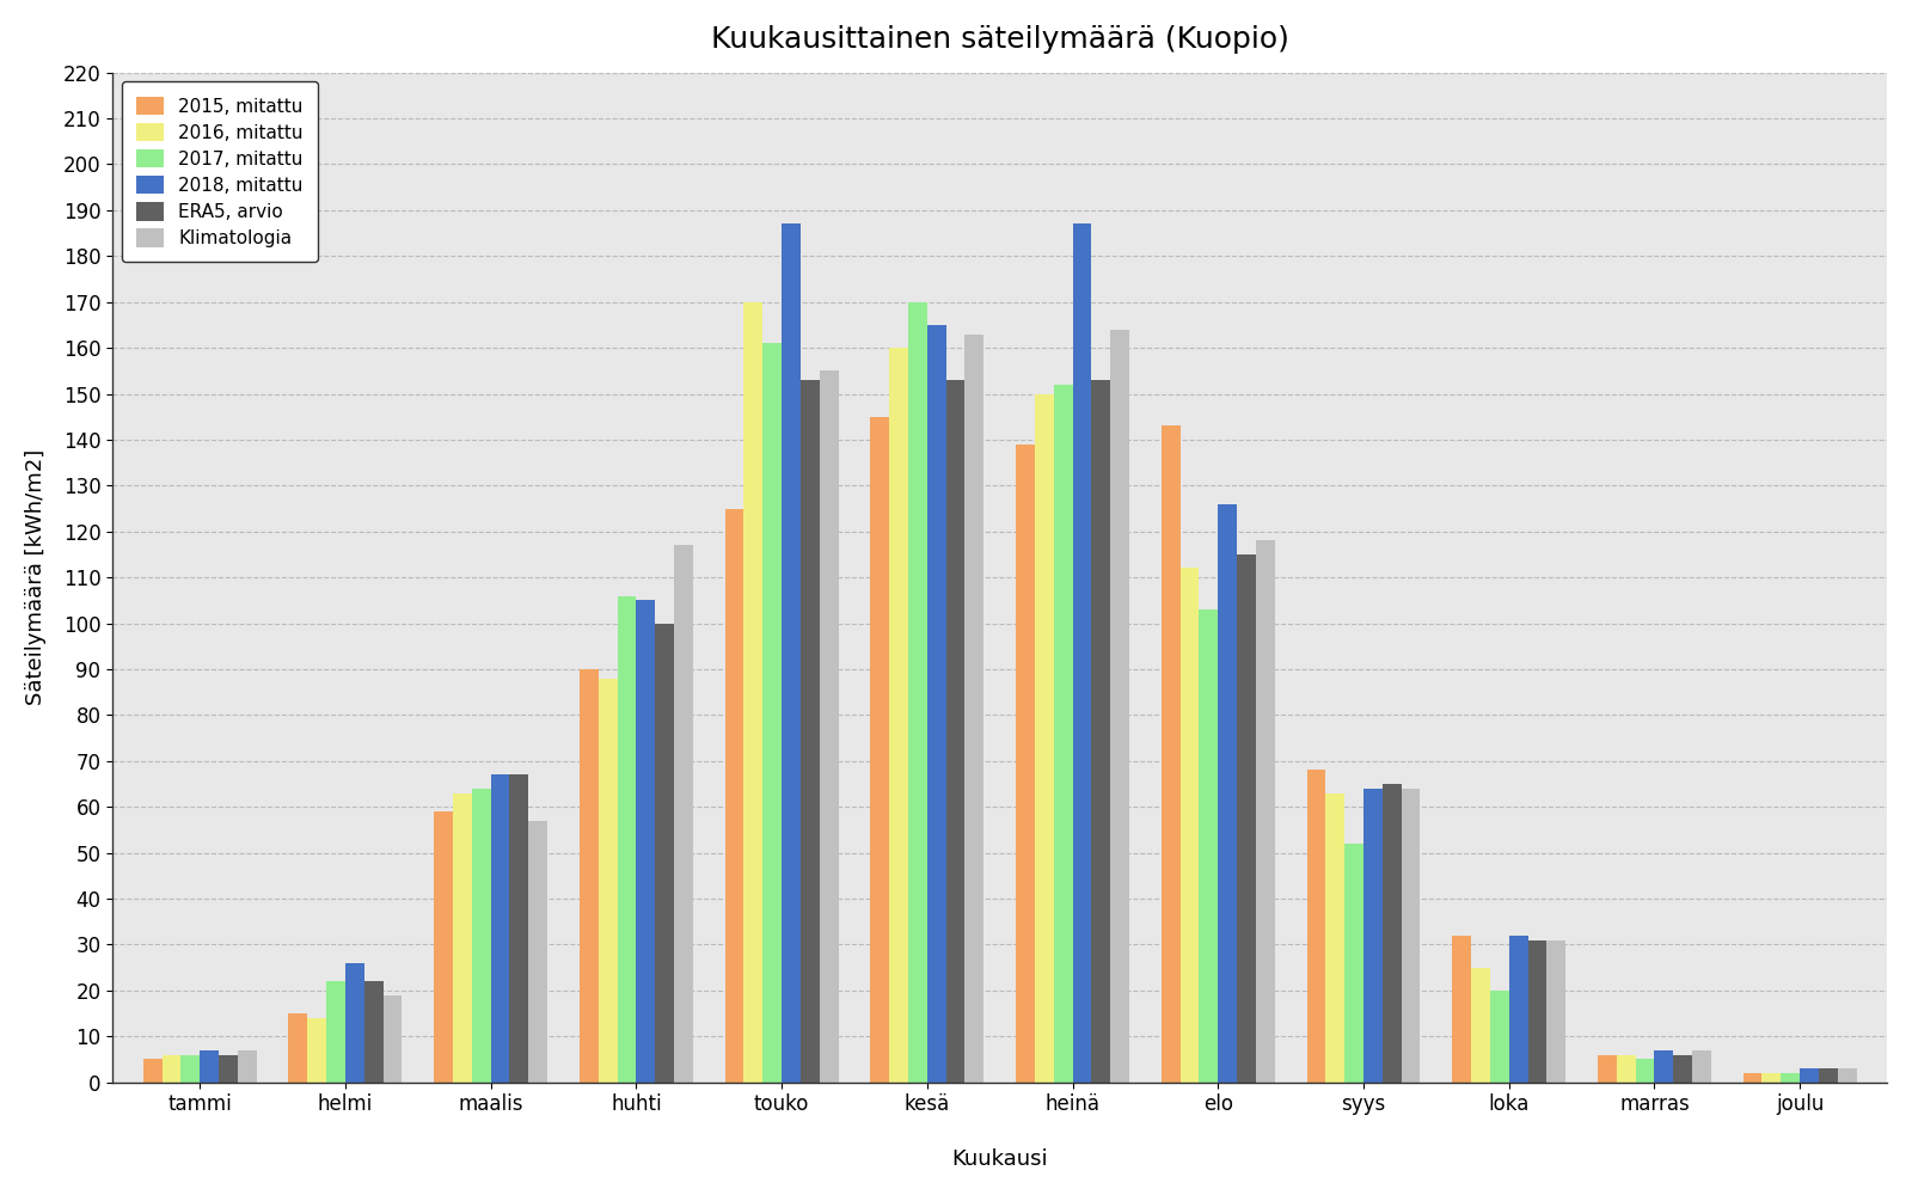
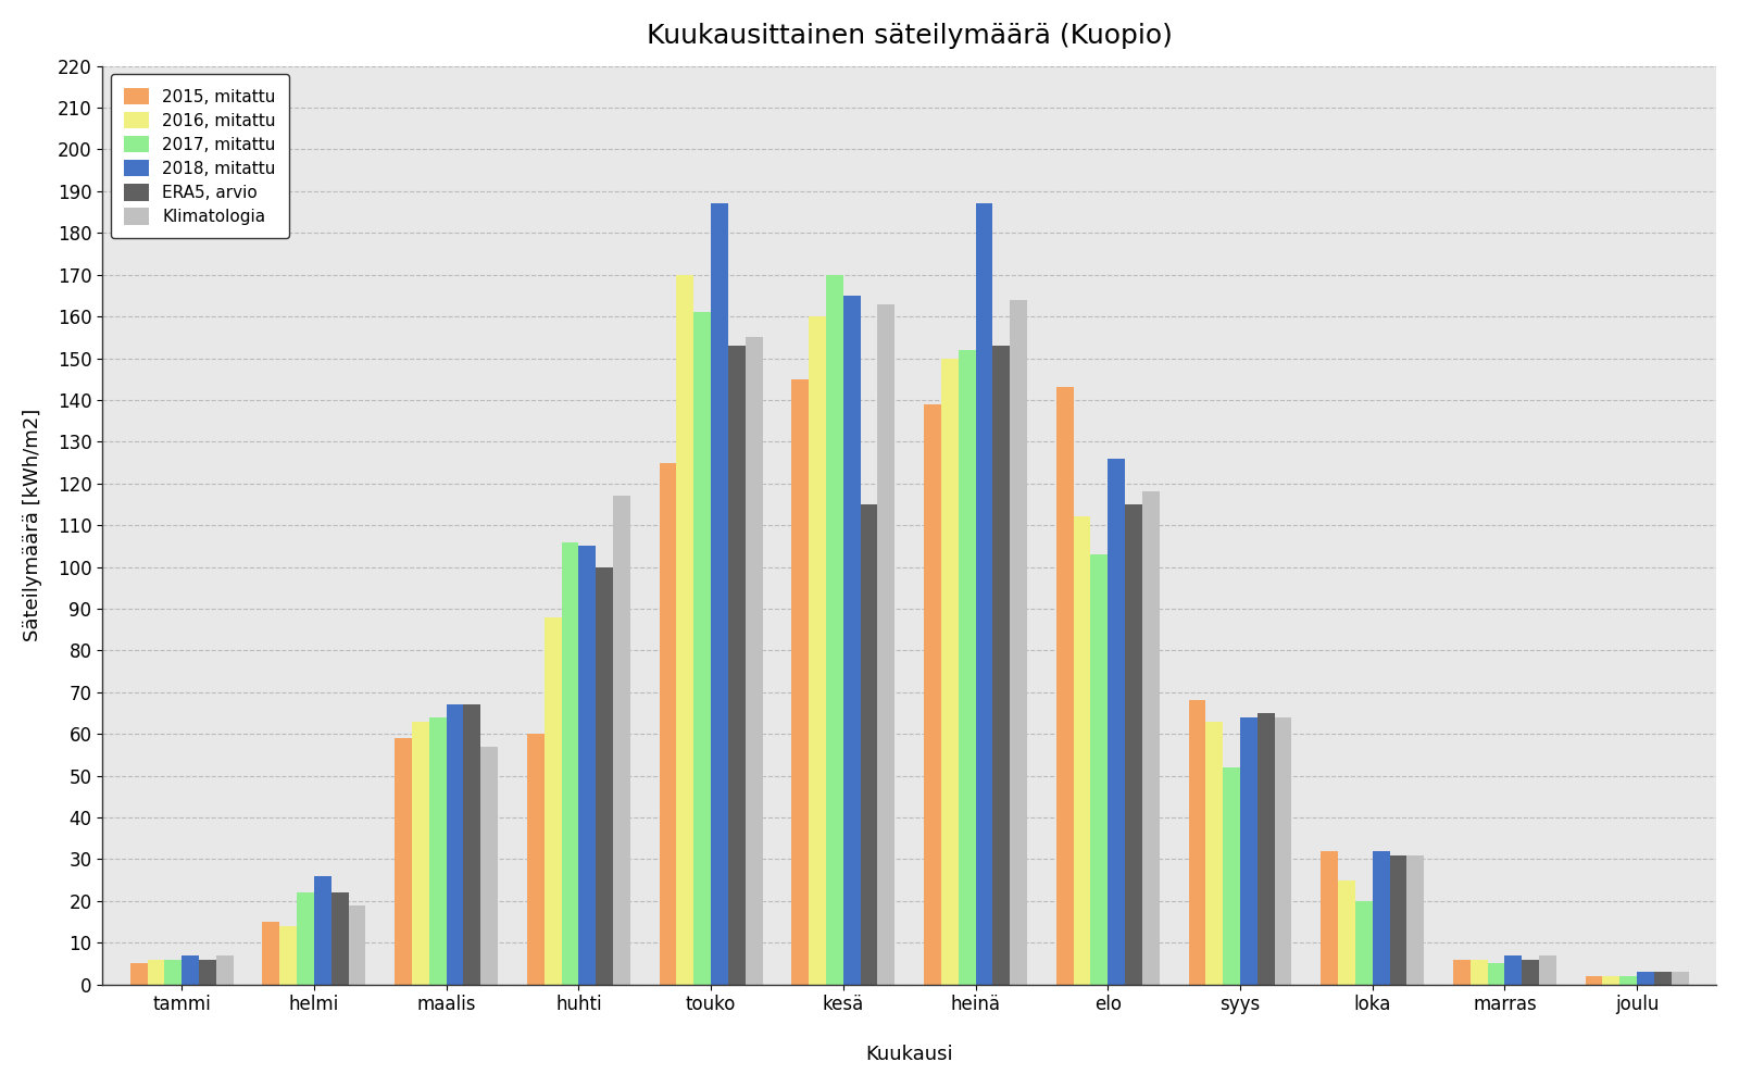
2015, mitattu/huhti: 90 -> 60
ERA5, arvio/kesä: 153 -> 115
